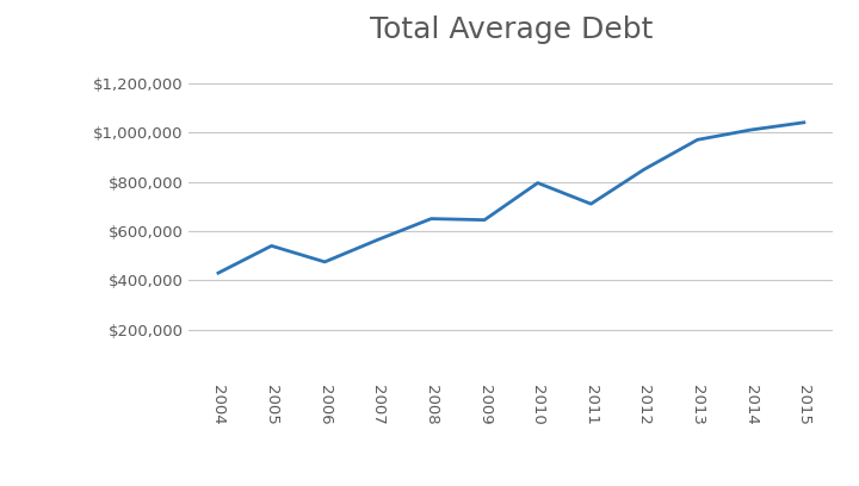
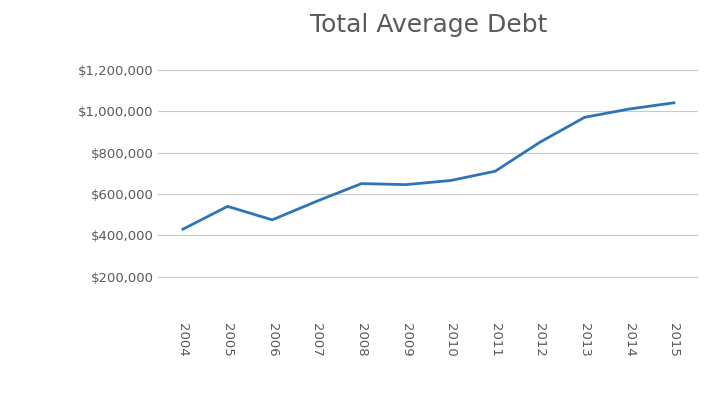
2010: $795,000 -> $665,000
